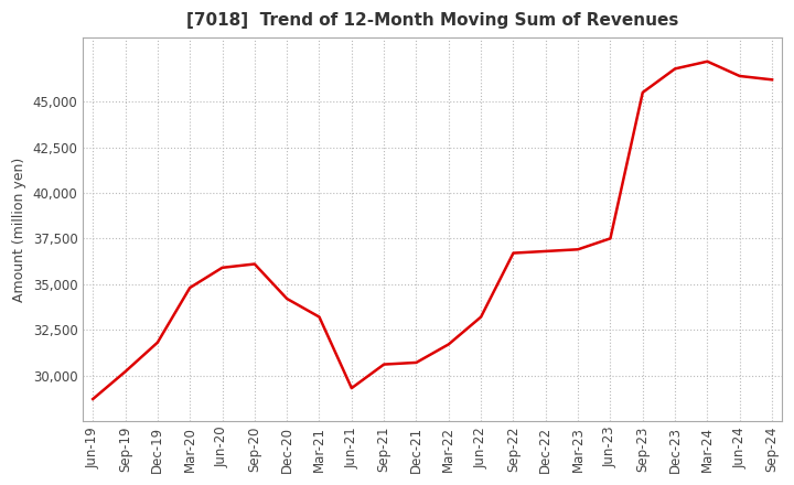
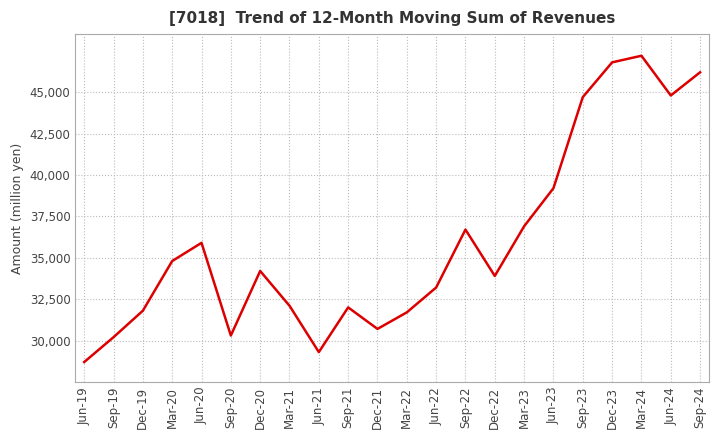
Sep-20: 36,100 -> 30,300
Mar-21: 33,200 -> 32,100
Sep-21: 30,600 -> 32,000
Dec-22: 36,800 -> 33,900
Jun-23: 37,500 -> 39,200
Sep-23: 45,500 -> 44,700
Jun-24: 46,400 -> 44,800
